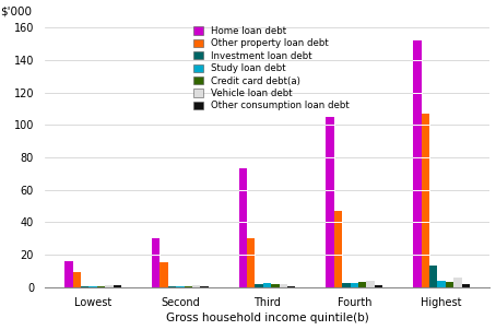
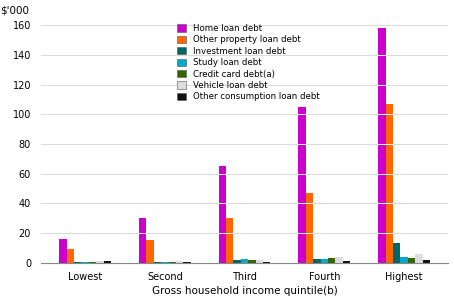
Home loan debt/Third: 73 -> 65
Home loan debt/Highest: 152 -> 158
